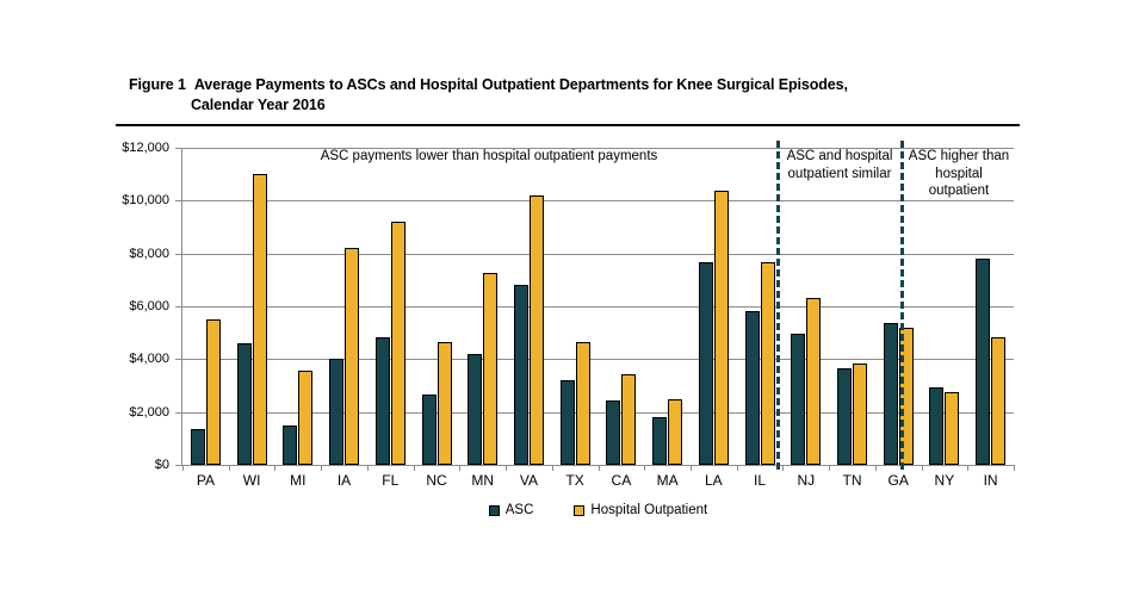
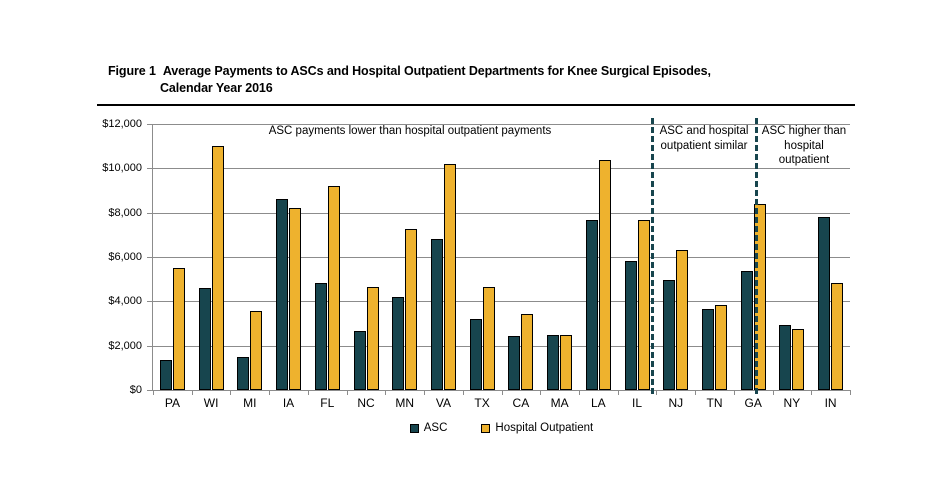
ASC/IA: $4000 -> $8600
ASC/MA: $1800 -> $2500
Hospital Outpatient/GA: $5200 -> $8400
